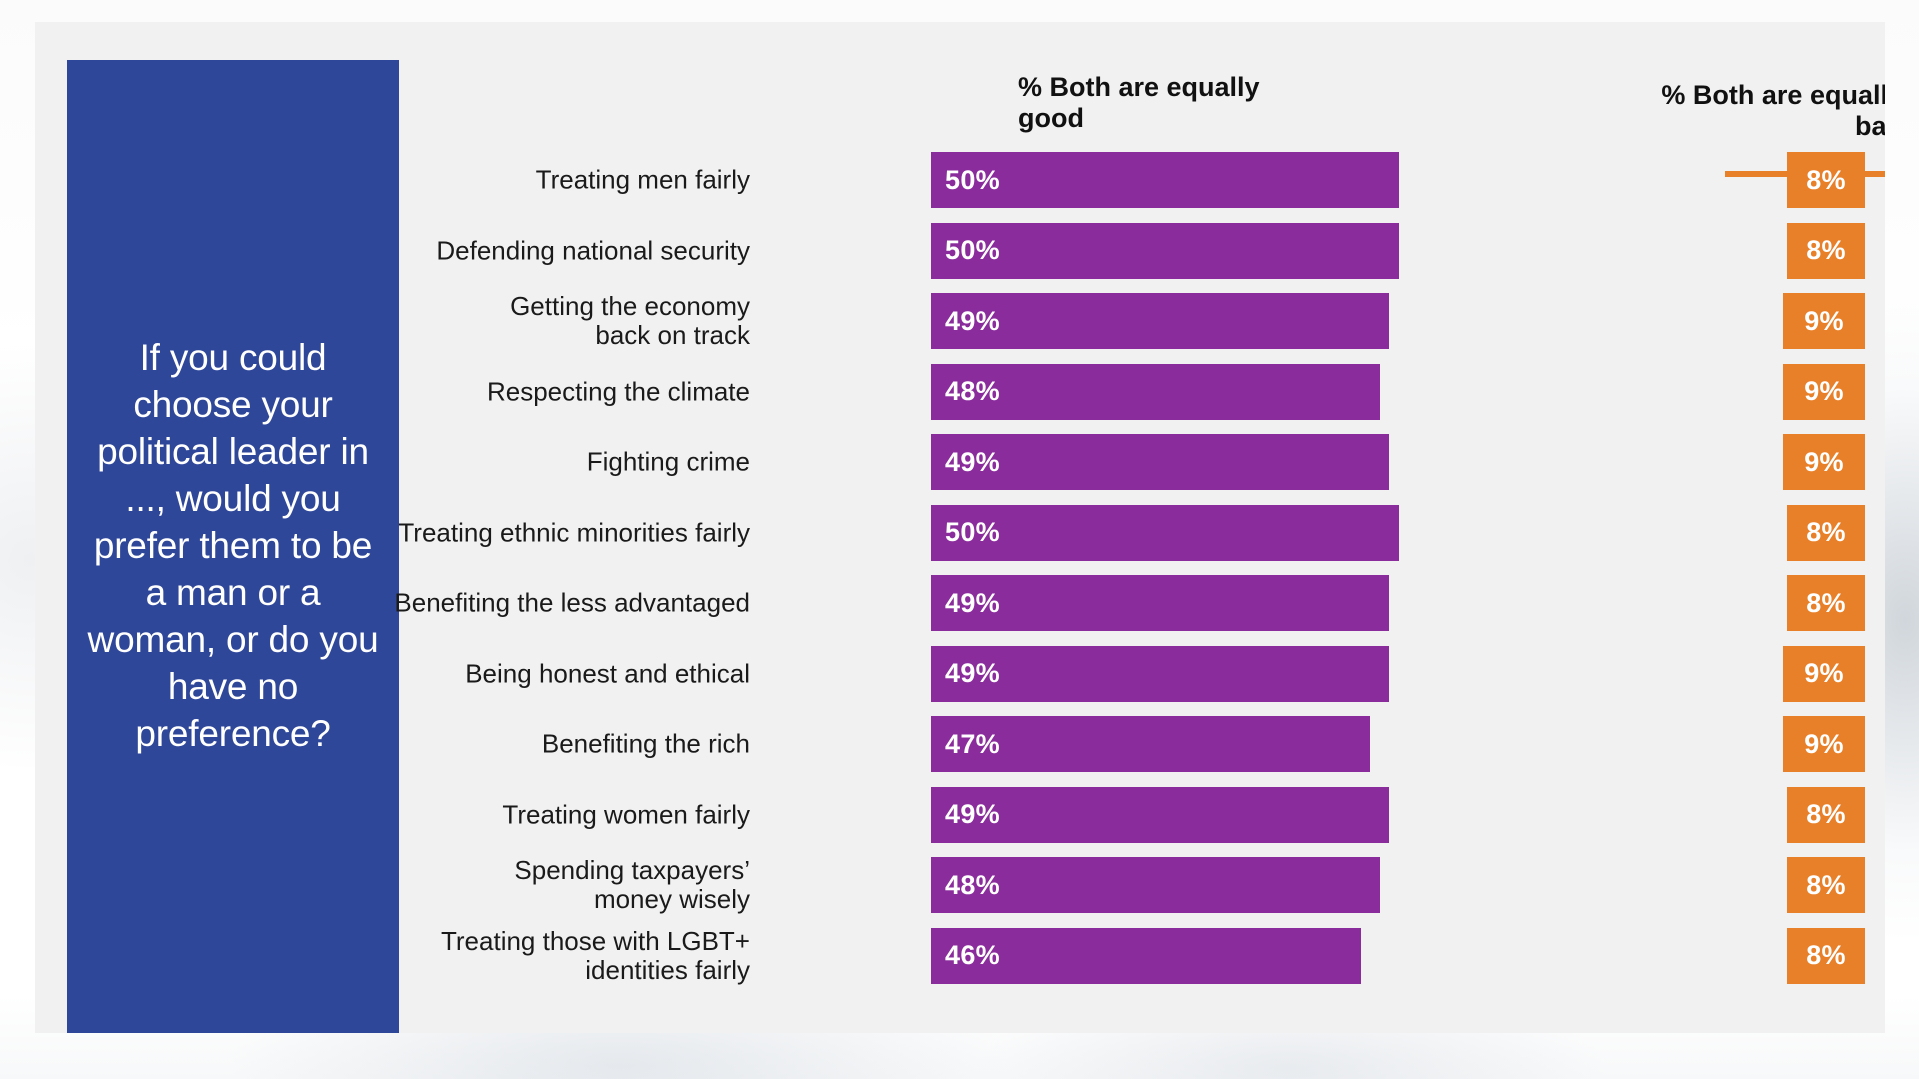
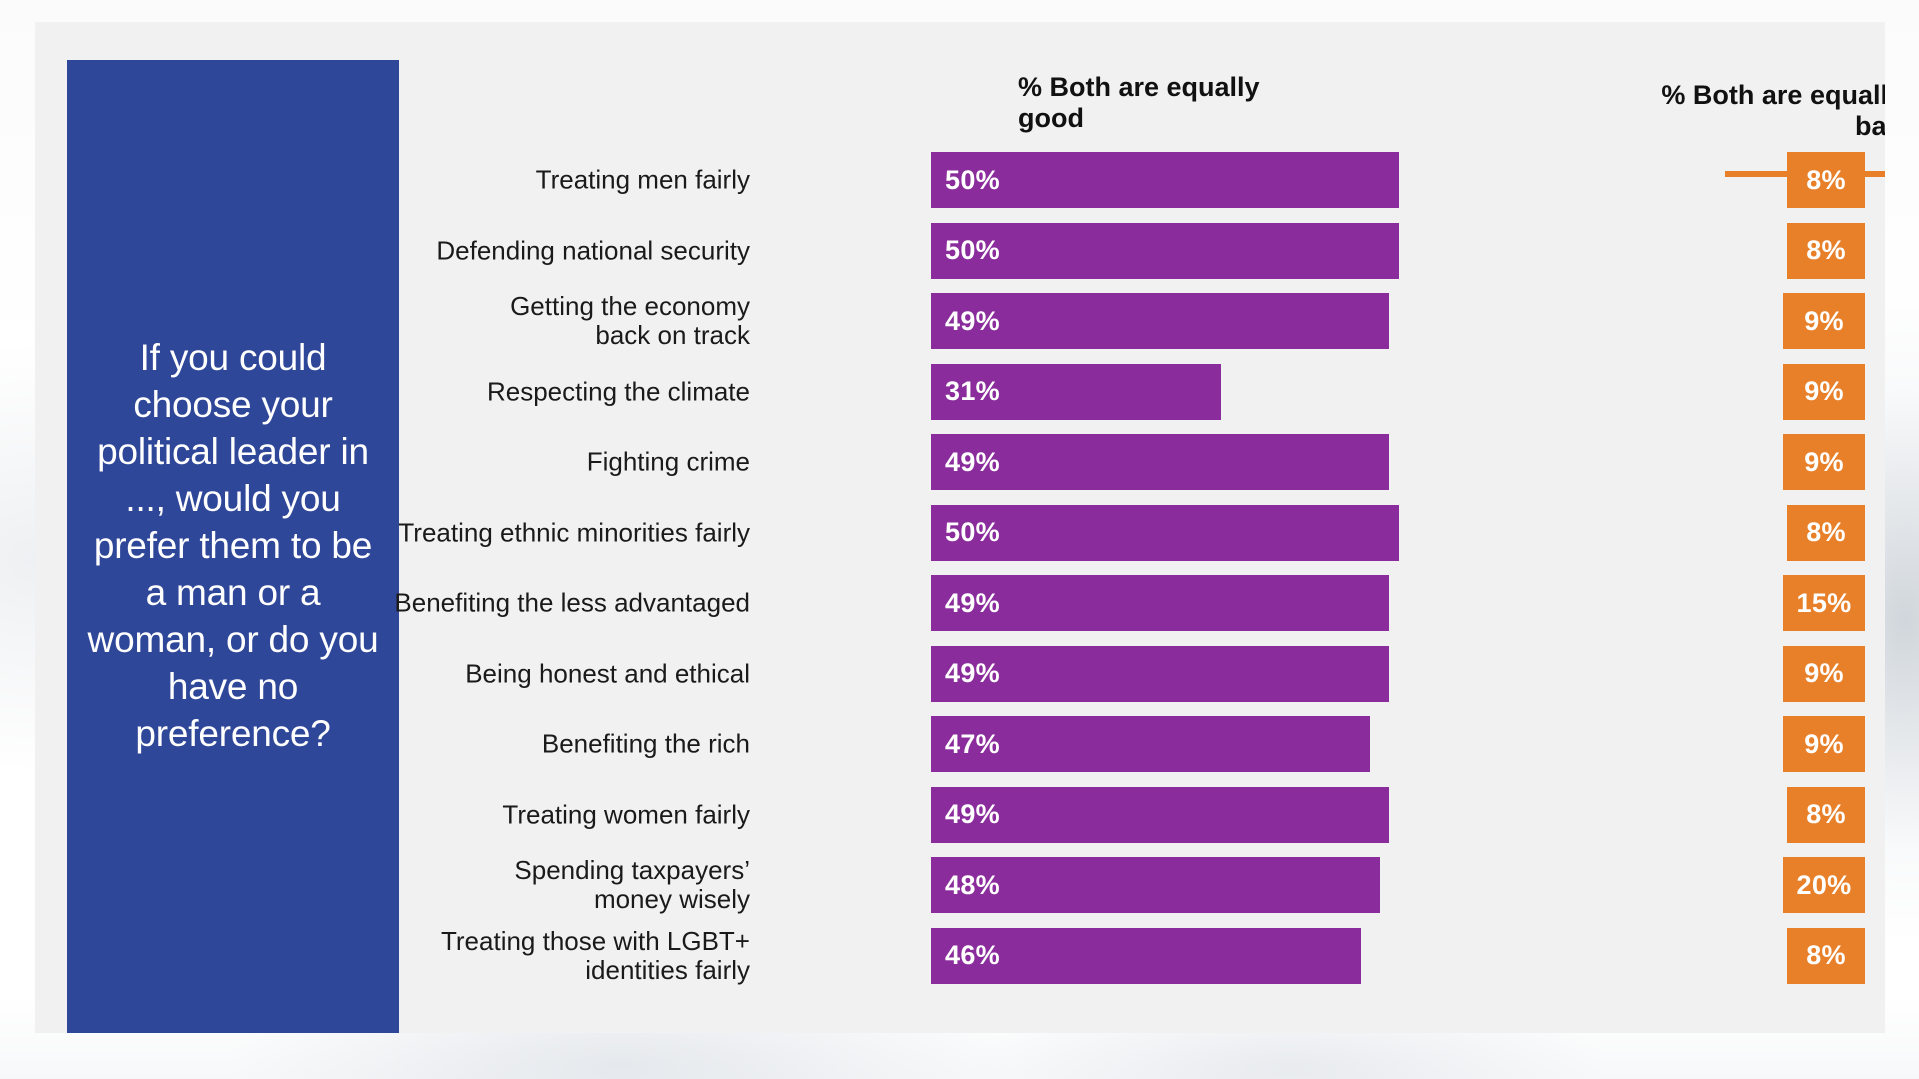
% Both are equally good/Respecting the climate: 48% -> 31%
% Both are equally bad/Benefiting the less advantaged: 8% -> 15%
% Both are equally bad/Spending taxpayers’ money wisely: 8% -> 20%
